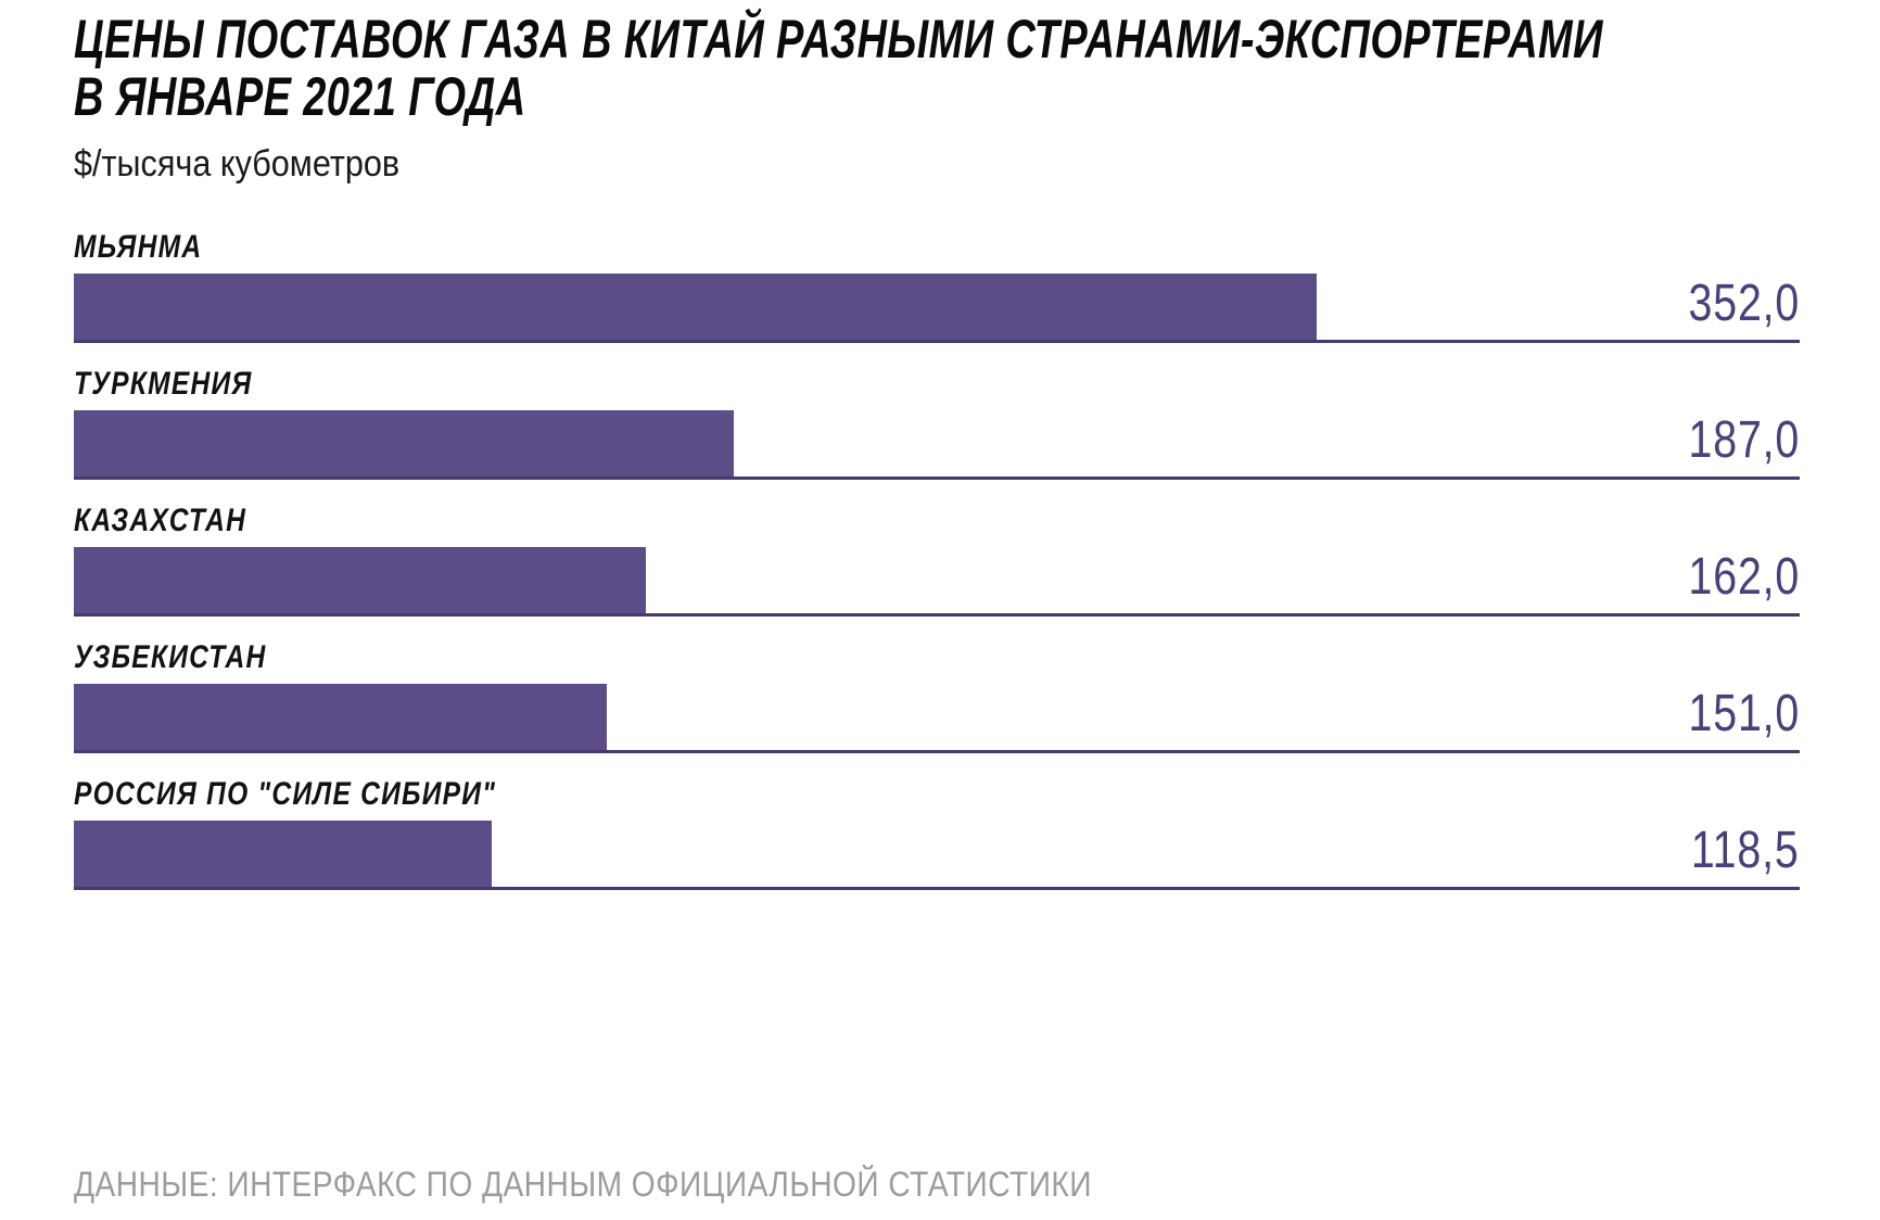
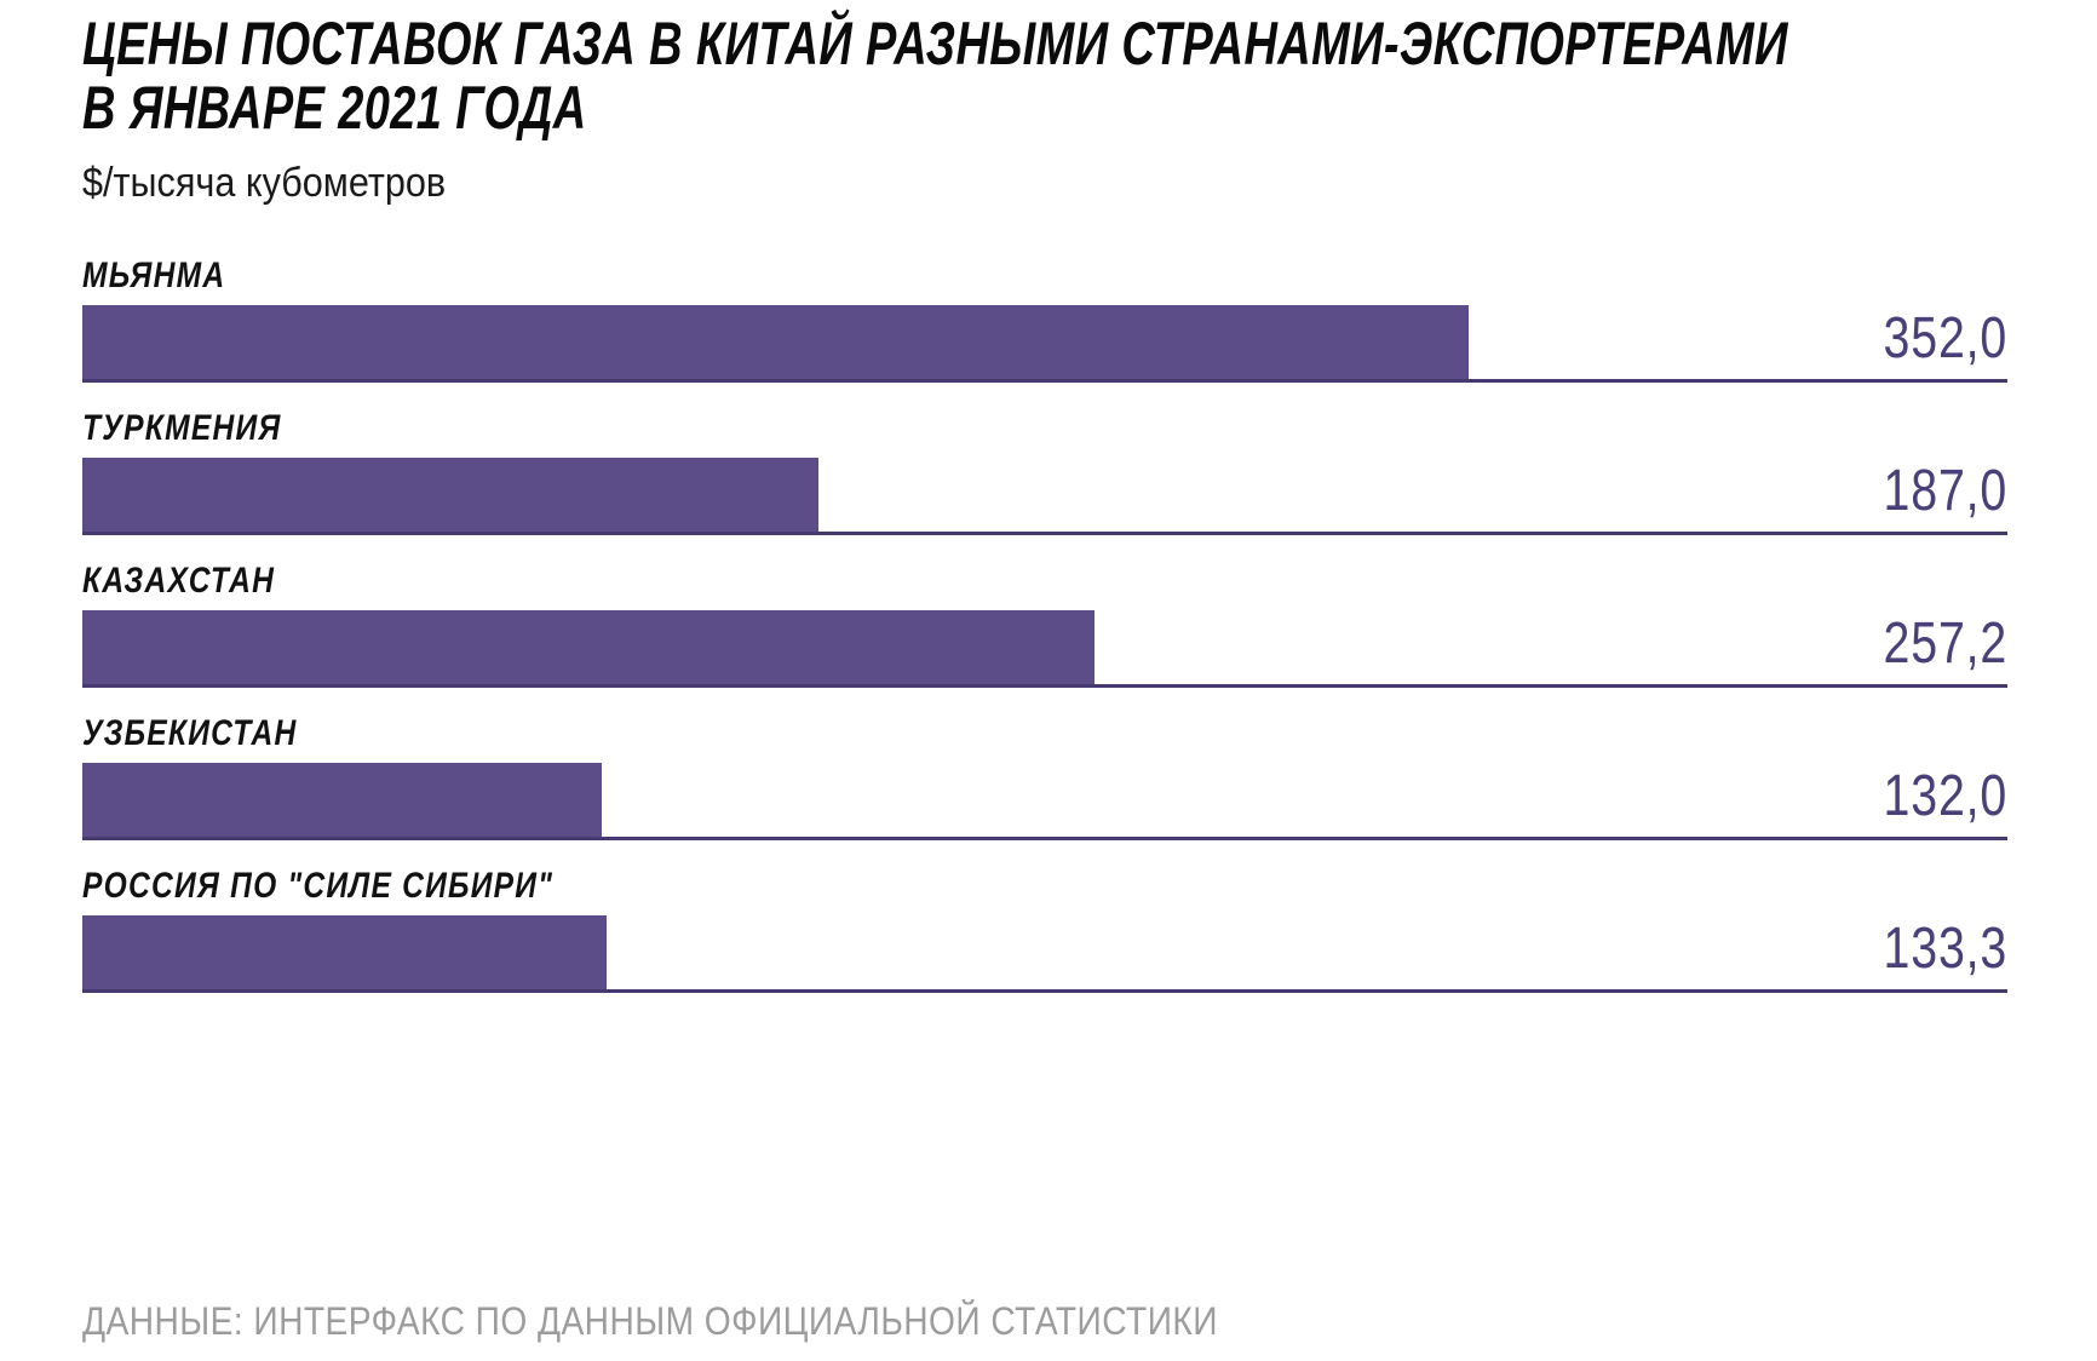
КАЗАХСТАН: 162,0 -> 257,2
УЗБЕКИСТАН: 151,0 -> 132,0
РОССИЯ ПО "СИЛЕ СИБИРИ": 118,5 -> 133,3
